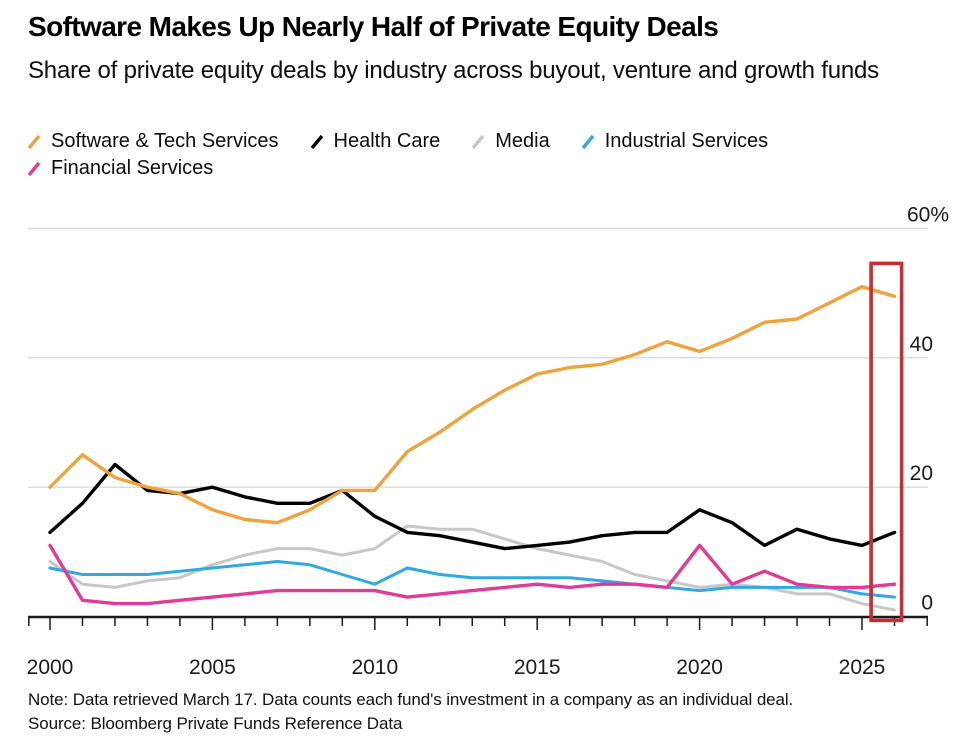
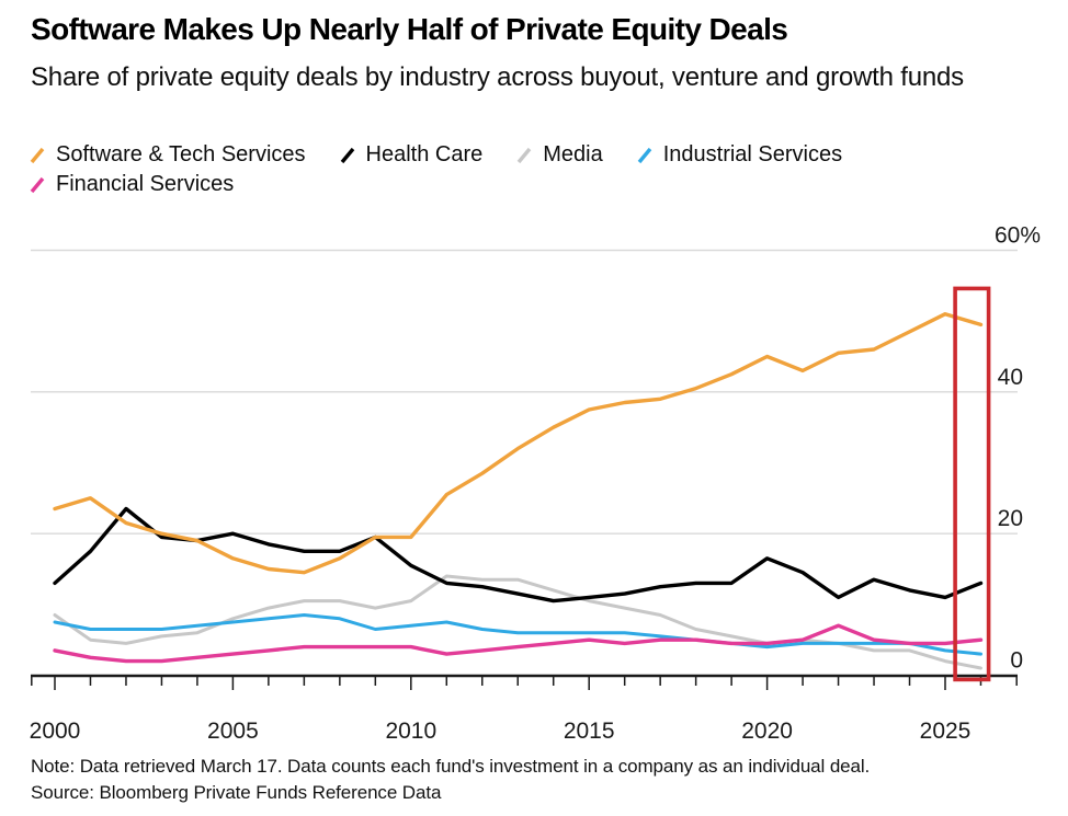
Software & Tech Services/2000: 20 -> 24
Financial Services/2000: 11 -> 4
Industrial Services/2010: 5 -> 7
Software & Tech Services/2020: 41 -> 45
Financial Services/2020: 11 -> 4
